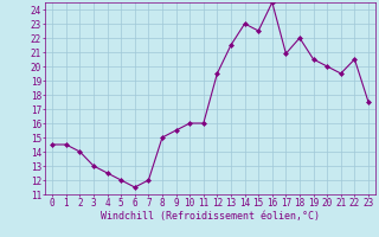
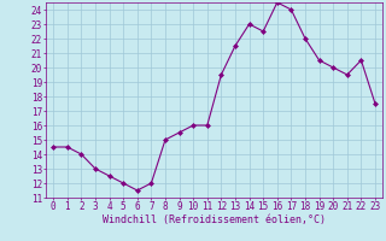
17: 20.9 -> 24.0
